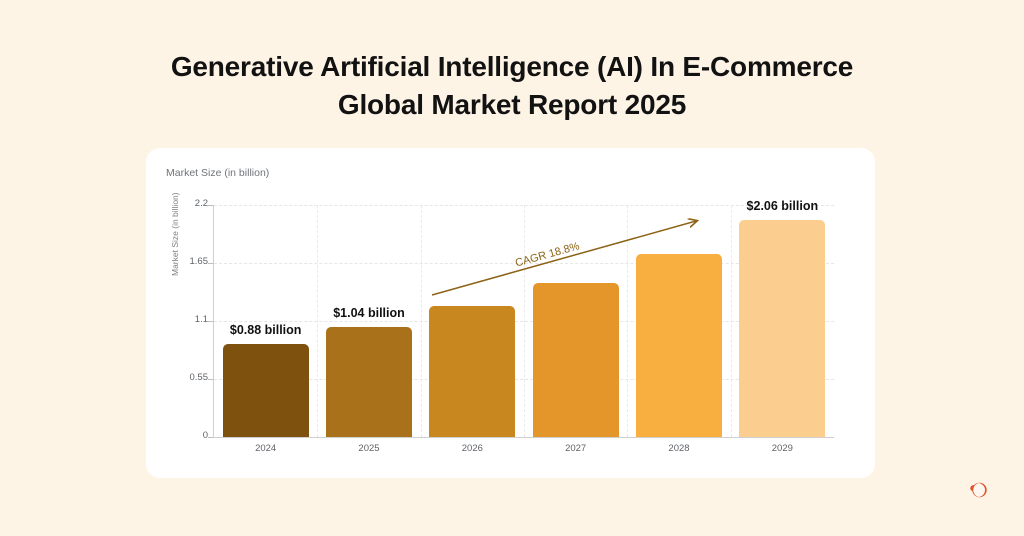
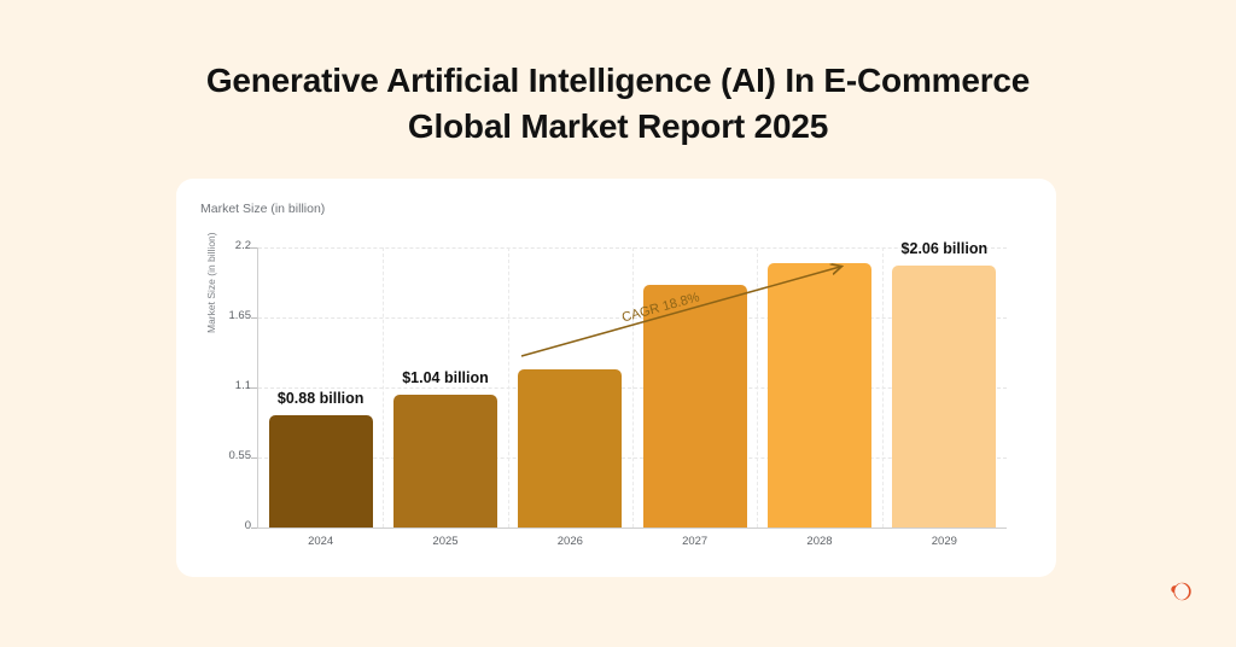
2027: 1.46 -> 1.91
2028: 1.74 -> 2.08
